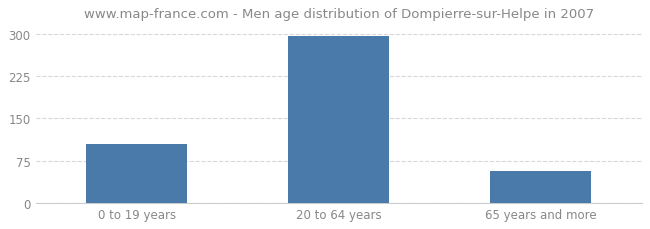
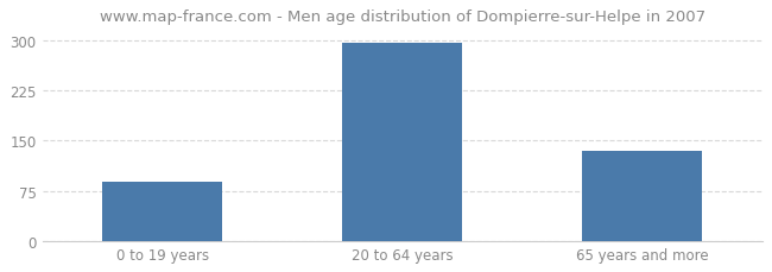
0 to 19 years: 105 -> 88
65 years and more: 57 -> 134
